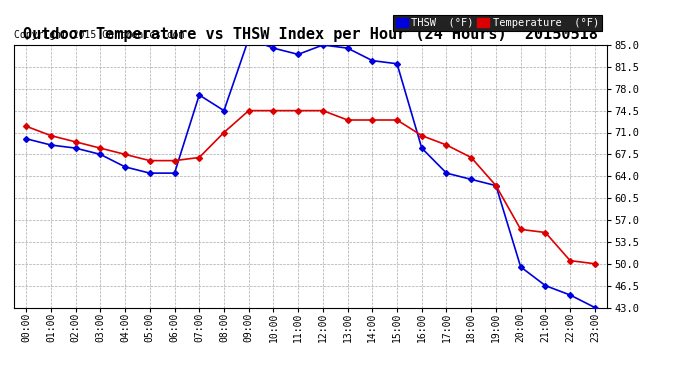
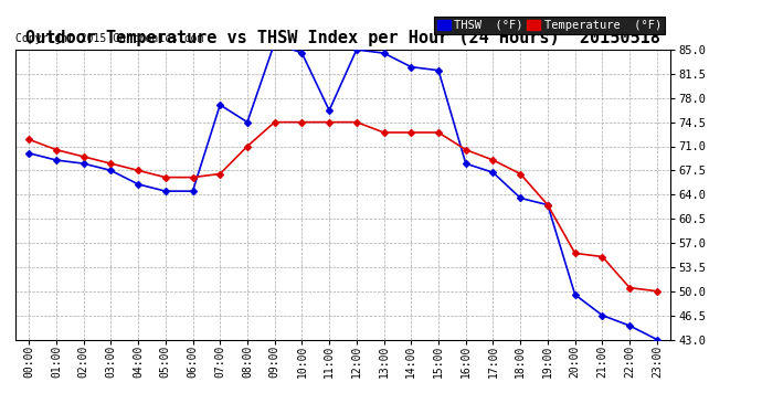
THSW (°F)/11:00: 83.5 -> 76.2
THSW (°F)/17:00: 64.5 -> 67.2
